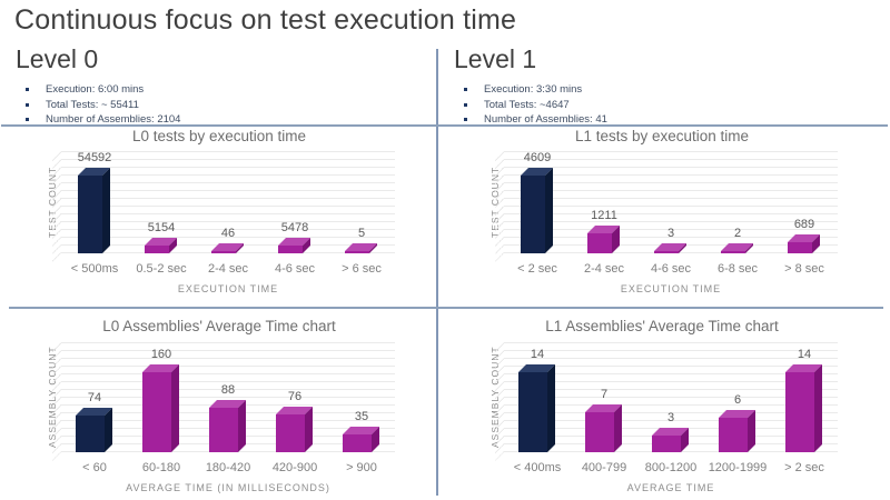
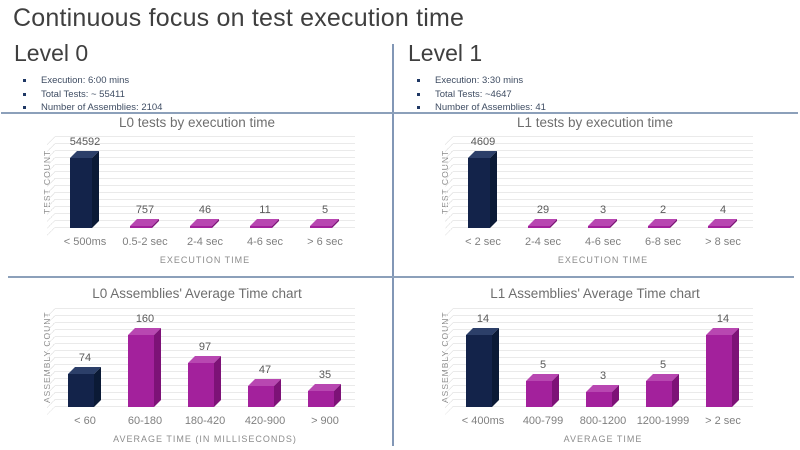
L0 tests by execution time/0.5-2 sec: 5154 -> 757
L0 tests by execution time/4-6 sec: 5478 -> 11
L1 tests by execution time/2-4 sec: 1211 -> 29
L1 tests by execution time/> 8 sec: 689 -> 4
L0 Assemblies' Average Time chart/180-420: 88 -> 97
L0 Assemblies' Average Time chart/420-900: 76 -> 47
L1 Assemblies' Average Time chart/400-799: 7 -> 5
L1 Assemblies' Average Time chart/1200-1999: 6 -> 5
